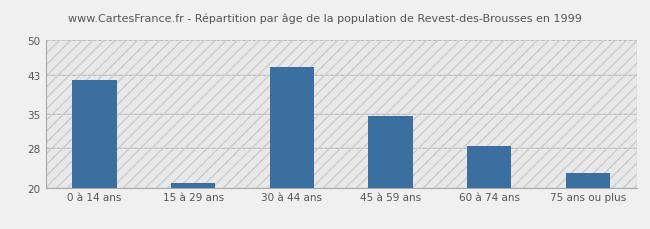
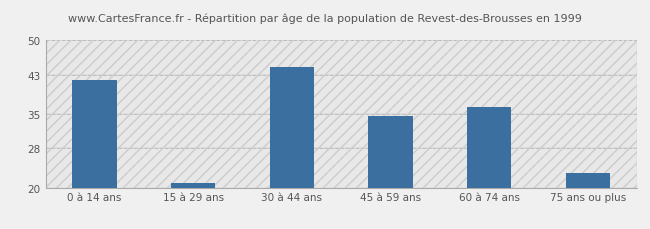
60 à 74 ans: 28.5 -> 36.5
